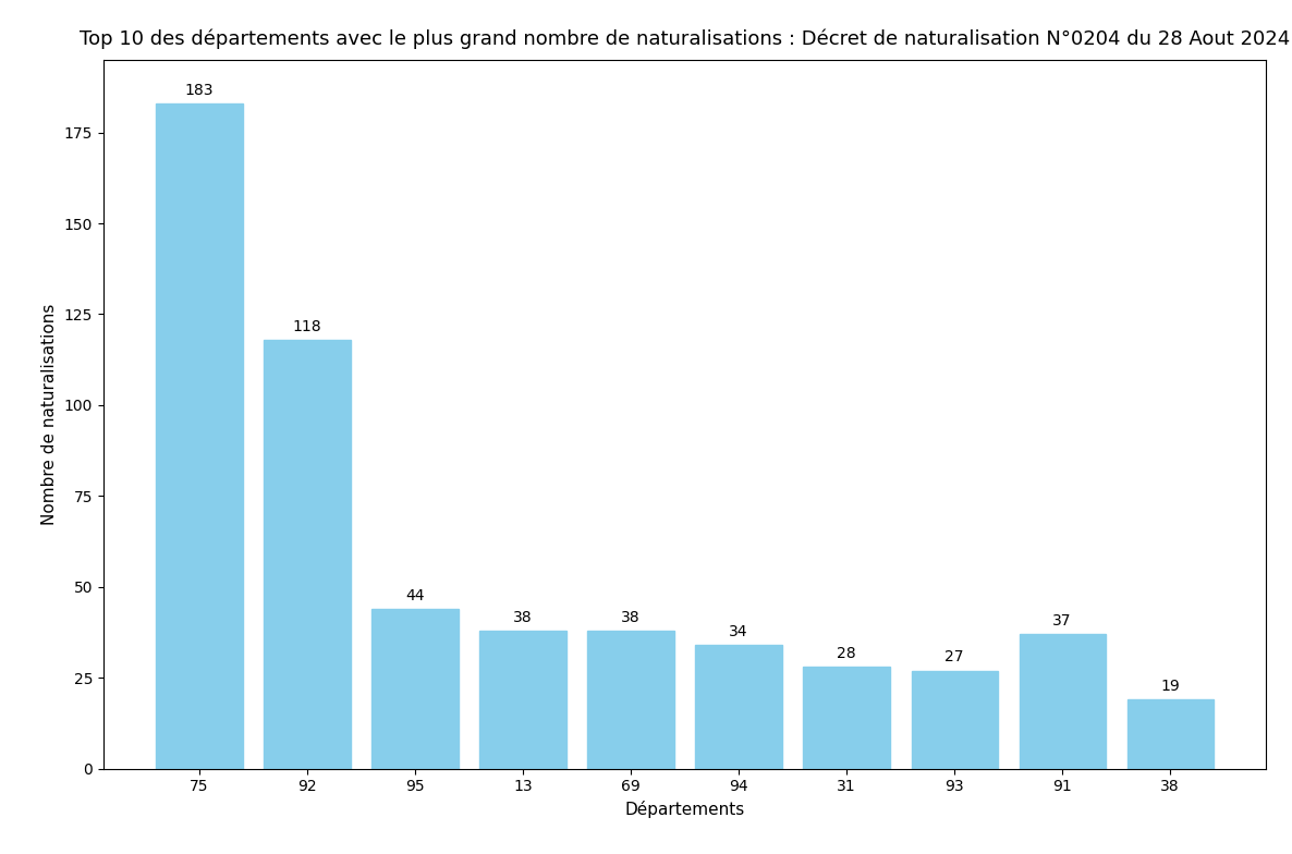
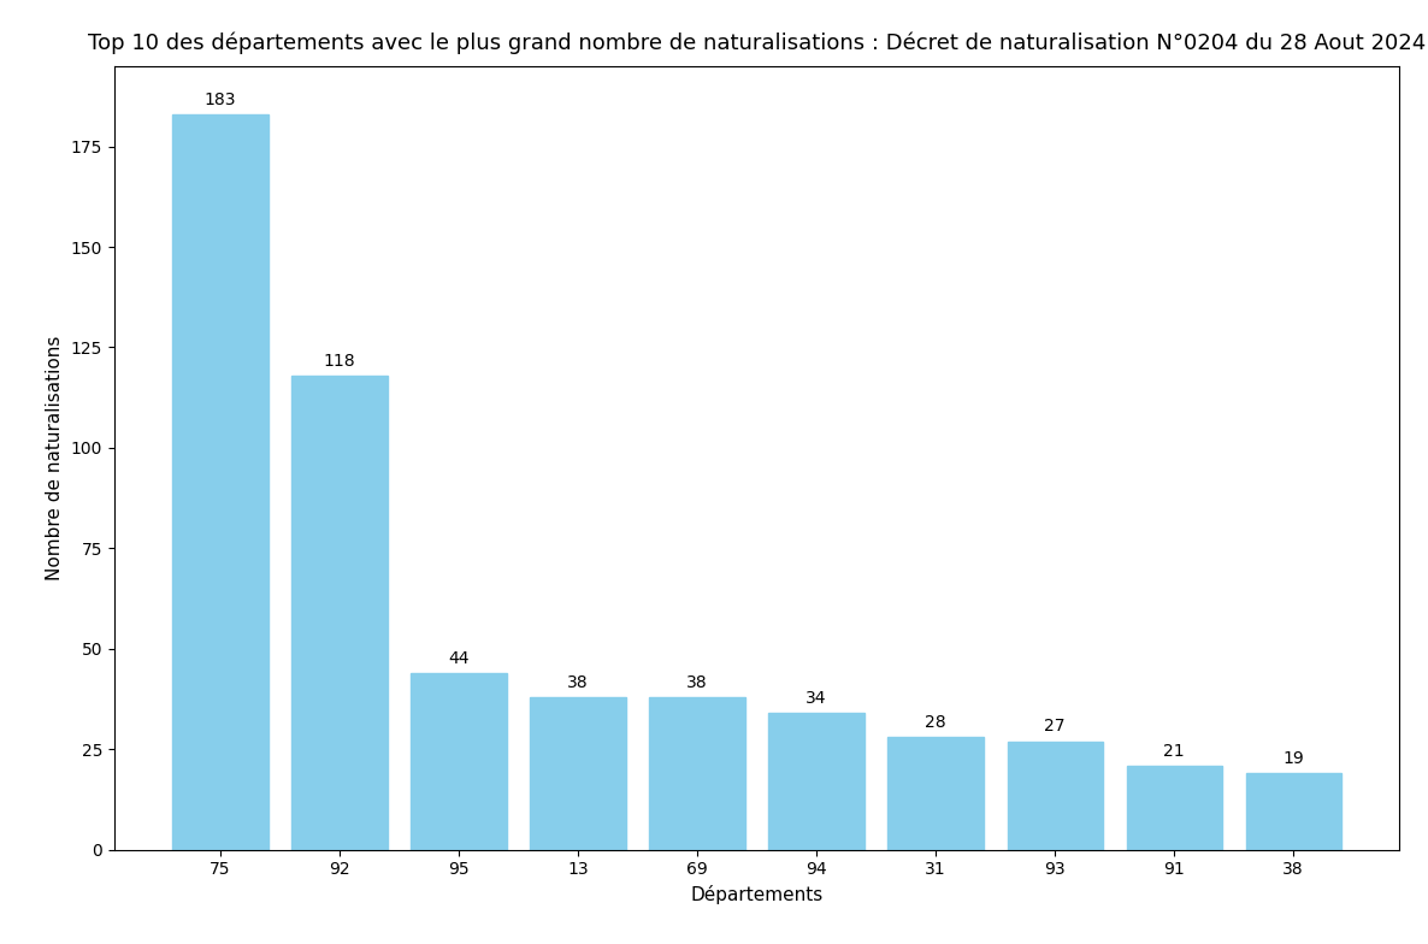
91: 37 -> 21
